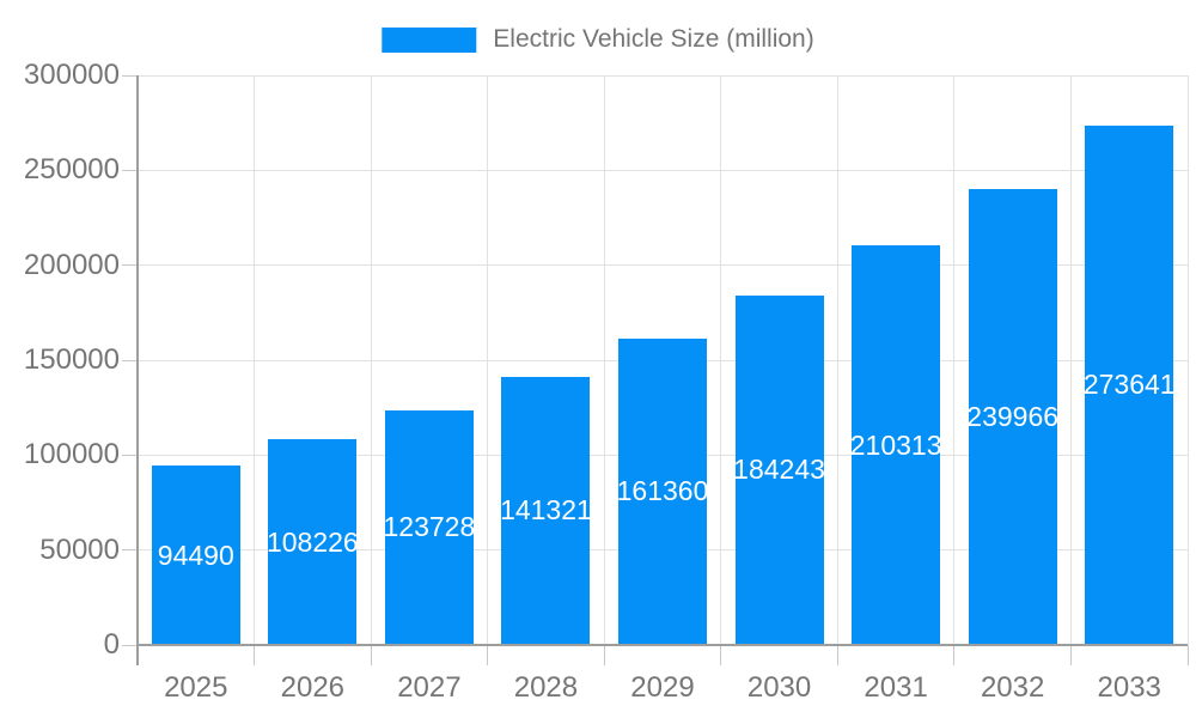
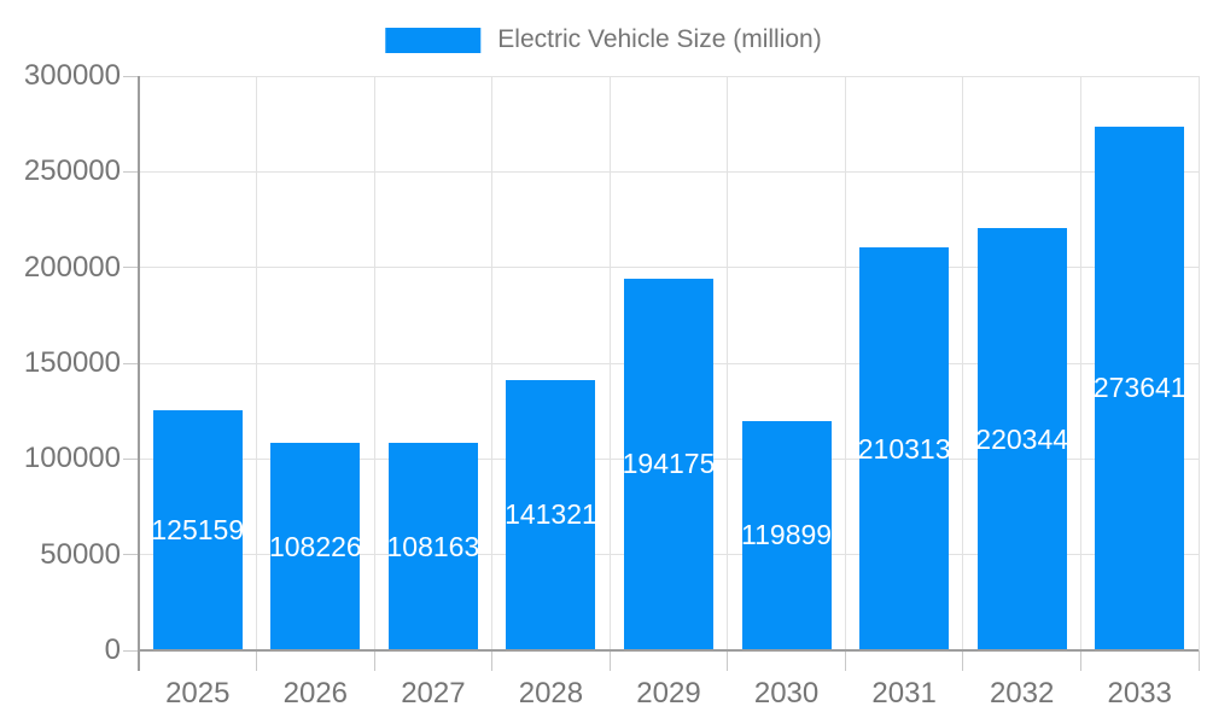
2025: 94490 -> 125159
2027: 123728 -> 108163
2029: 161360 -> 194175
2030: 184243 -> 119899
2032: 239966 -> 220344
